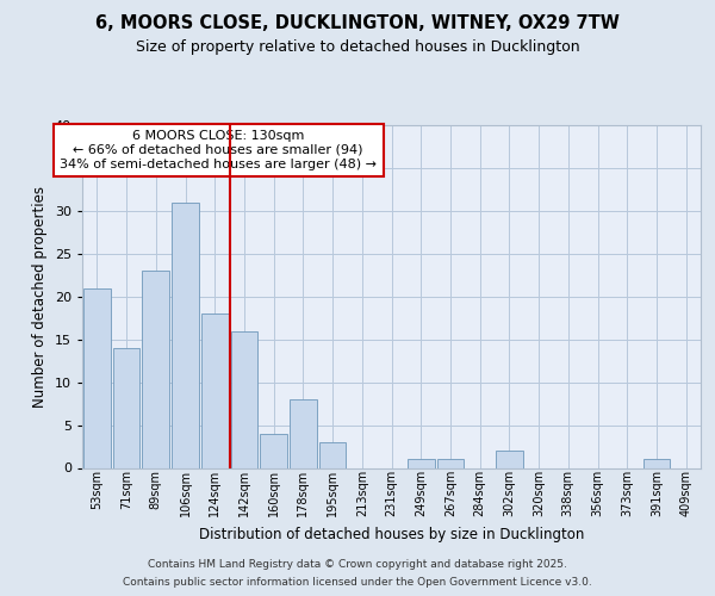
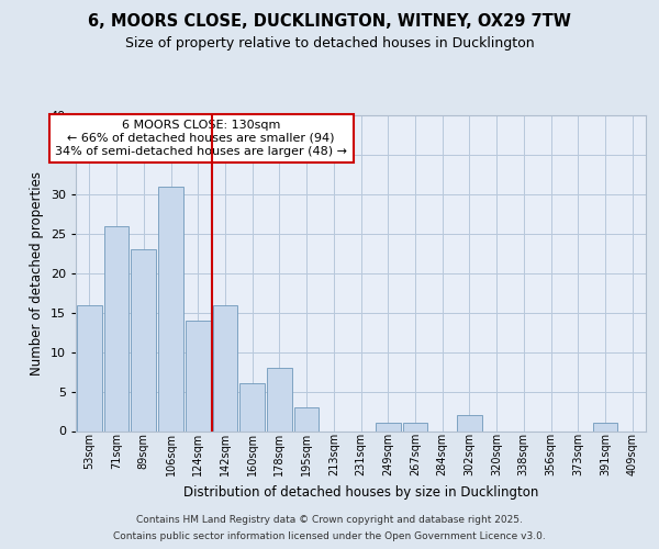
53sqm: 21 -> 16
71sqm: 14 -> 26
124sqm: 18 -> 14
160sqm: 4 -> 6
